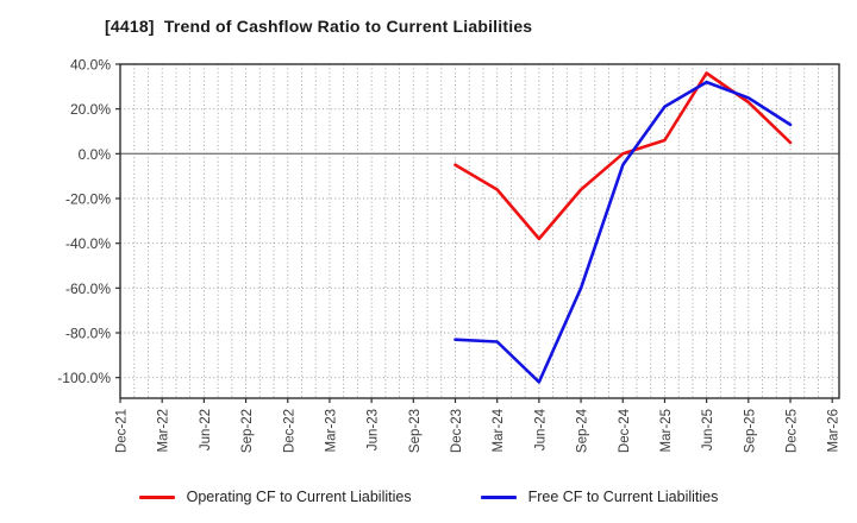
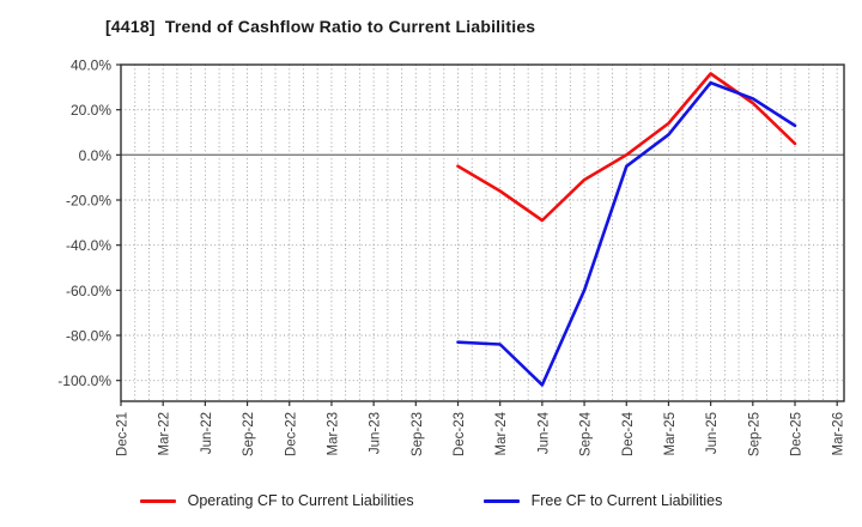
Operating CF to Current Liabilities/Jun-24: -38% -> -29%
Operating CF to Current Liabilities/Sep-24: -16% -> -11%
Operating CF to Current Liabilities/Mar-25: 6% -> 14%
Free CF to Current Liabilities/Mar-25: 21% -> 9%
